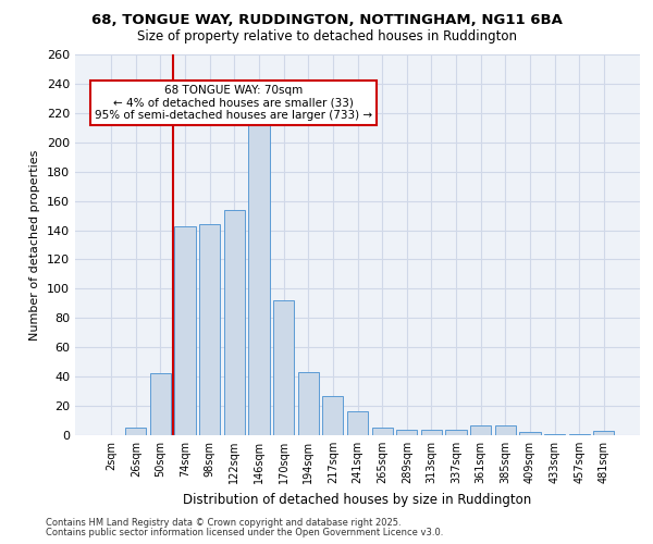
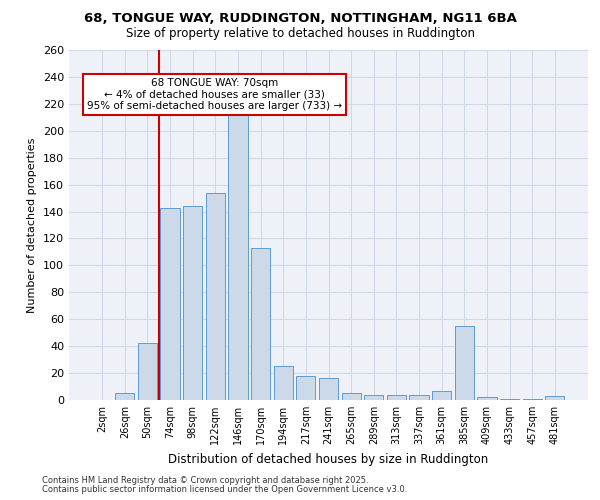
170sqm: 92 -> 113
194sqm: 43 -> 25
217sqm: 27 -> 18
385sqm: 7 -> 55
